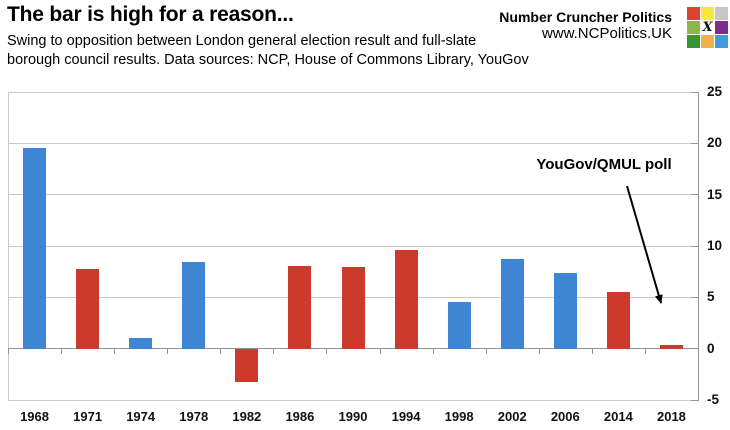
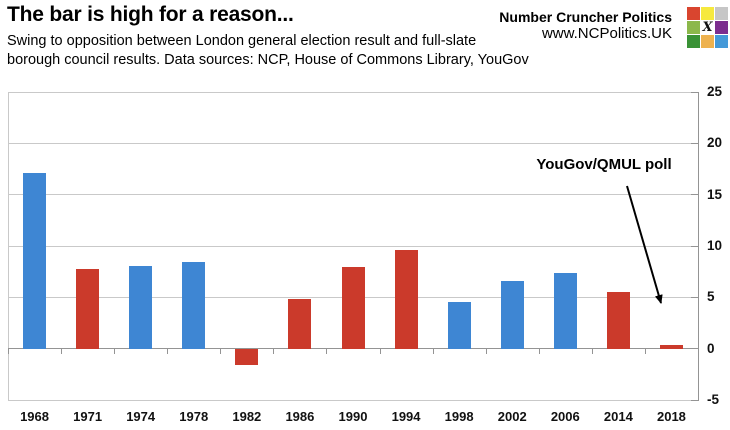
1968: 19.5 -> 17.1
1974: 1.0 -> 8.1
1982: -3.2 -> -1.6
1986: 8.1 -> 4.8
2002: 8.7 -> 6.6
